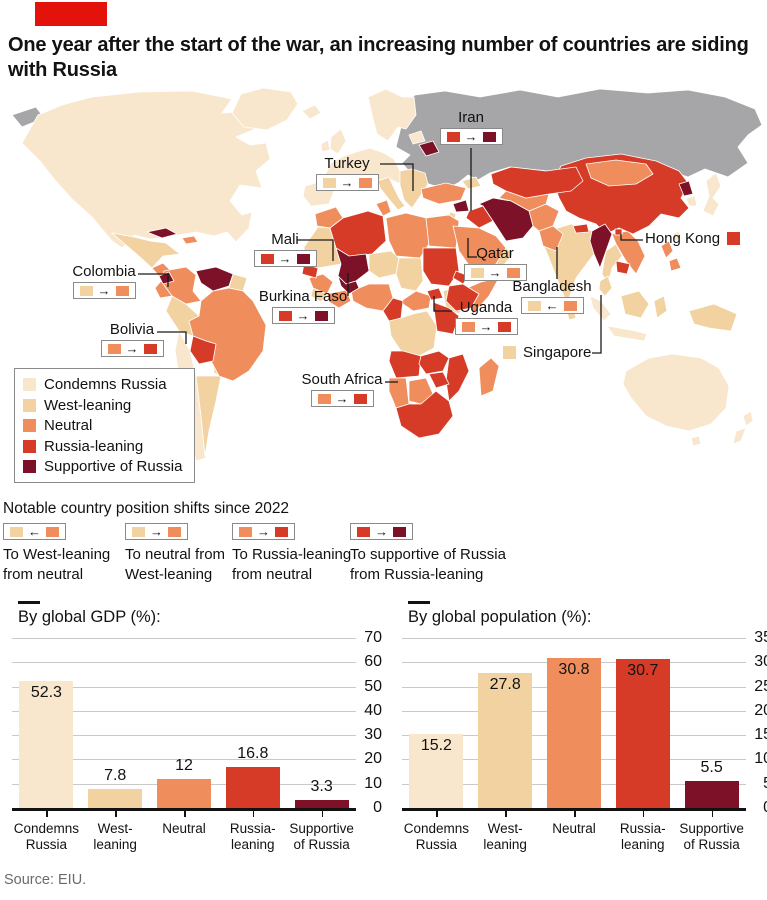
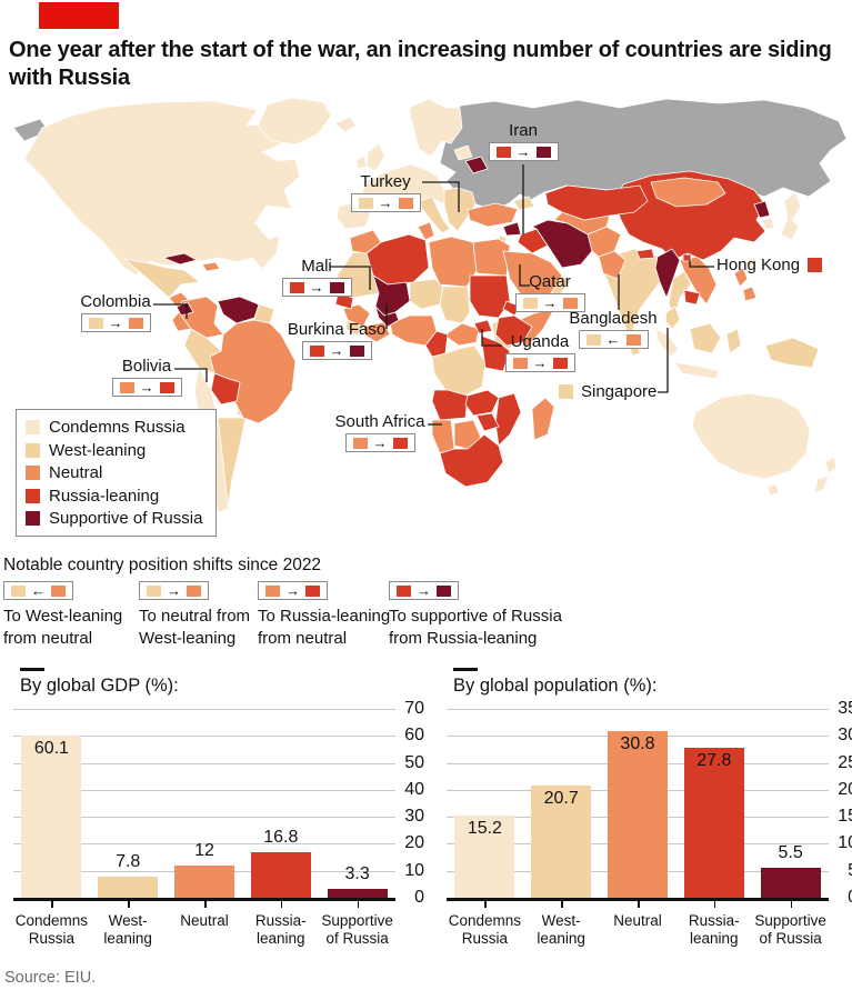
By global GDP (%):/Condemns Russia: 52.3 -> 60.1
By global population (%):/West-leaning: 27.8 -> 20.7
By global population (%):/Russia-leaning: 30.7 -> 27.8
